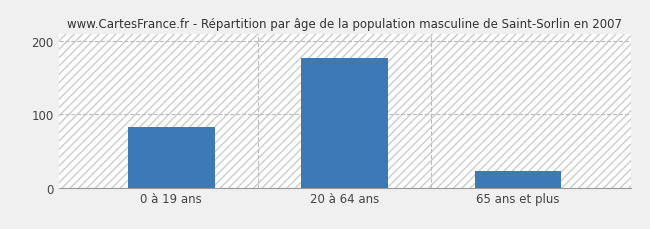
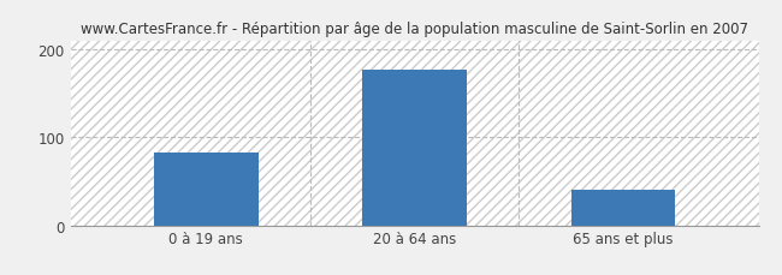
65 ans et plus: 22 -> 40
